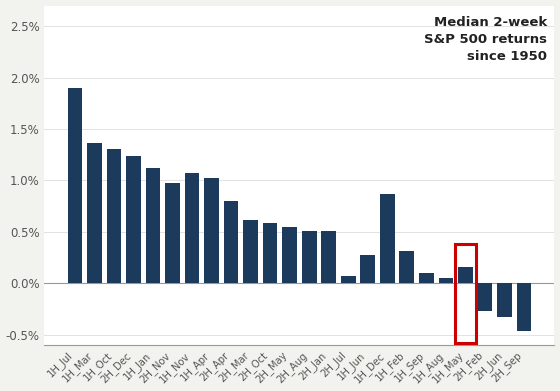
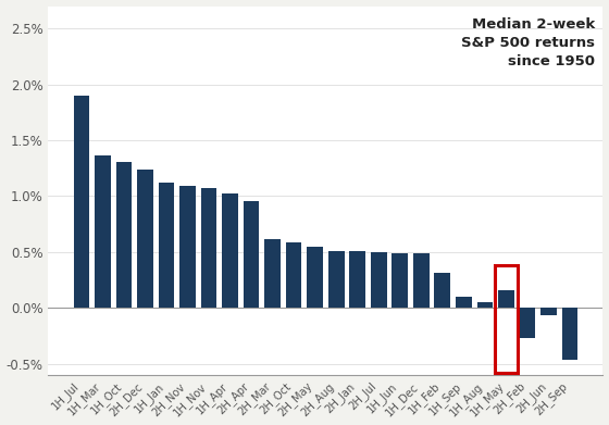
2H_Nov: 0.97% -> 1.09%
2H_Apr: 0.80% -> 0.96%
2H_Jul: 0.07% -> 0.50%
1H_Jun: 0.27% -> 0.49%
1H_Dec: 0.87% -> 0.49%
2H_Jun: -0.33% -> -0.07%
